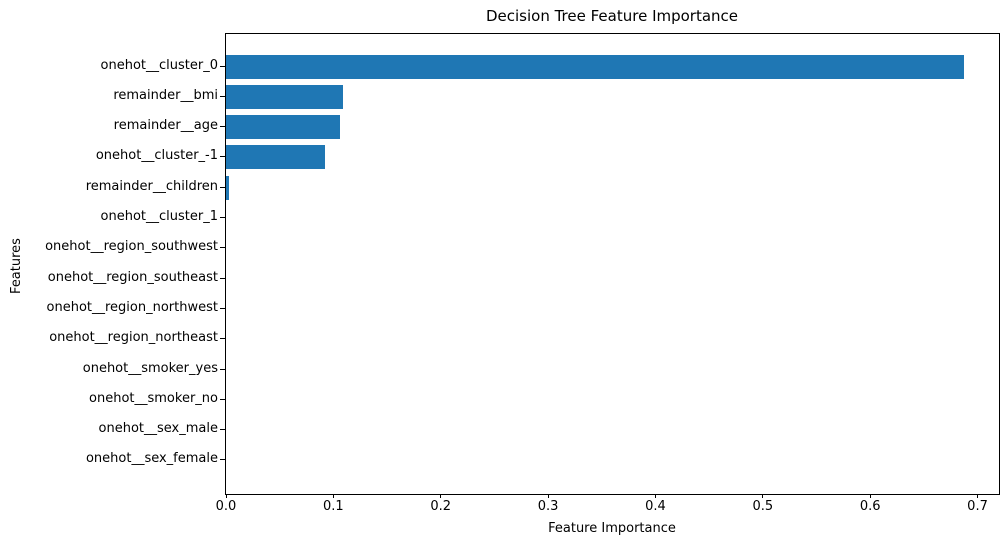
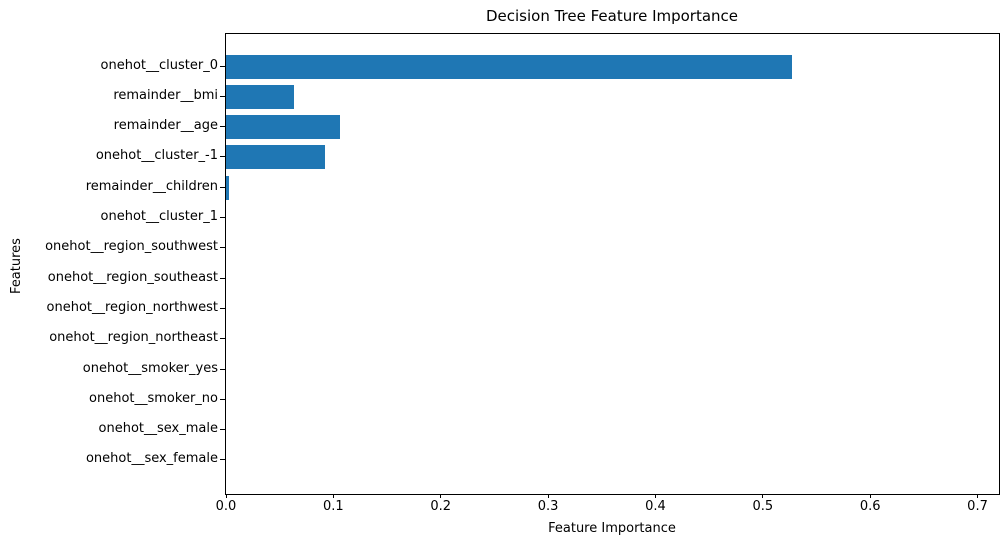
onehot__cluster_0: 0.687 -> 0.527
remainder__bmi: 0.109 -> 0.063
